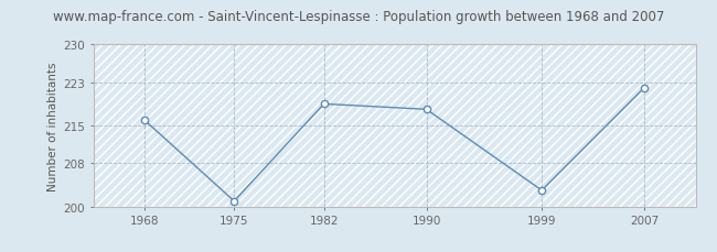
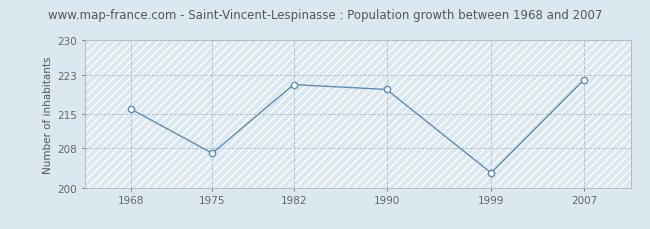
1975: 201 -> 207
1982: 219 -> 221
1990: 218 -> 220
